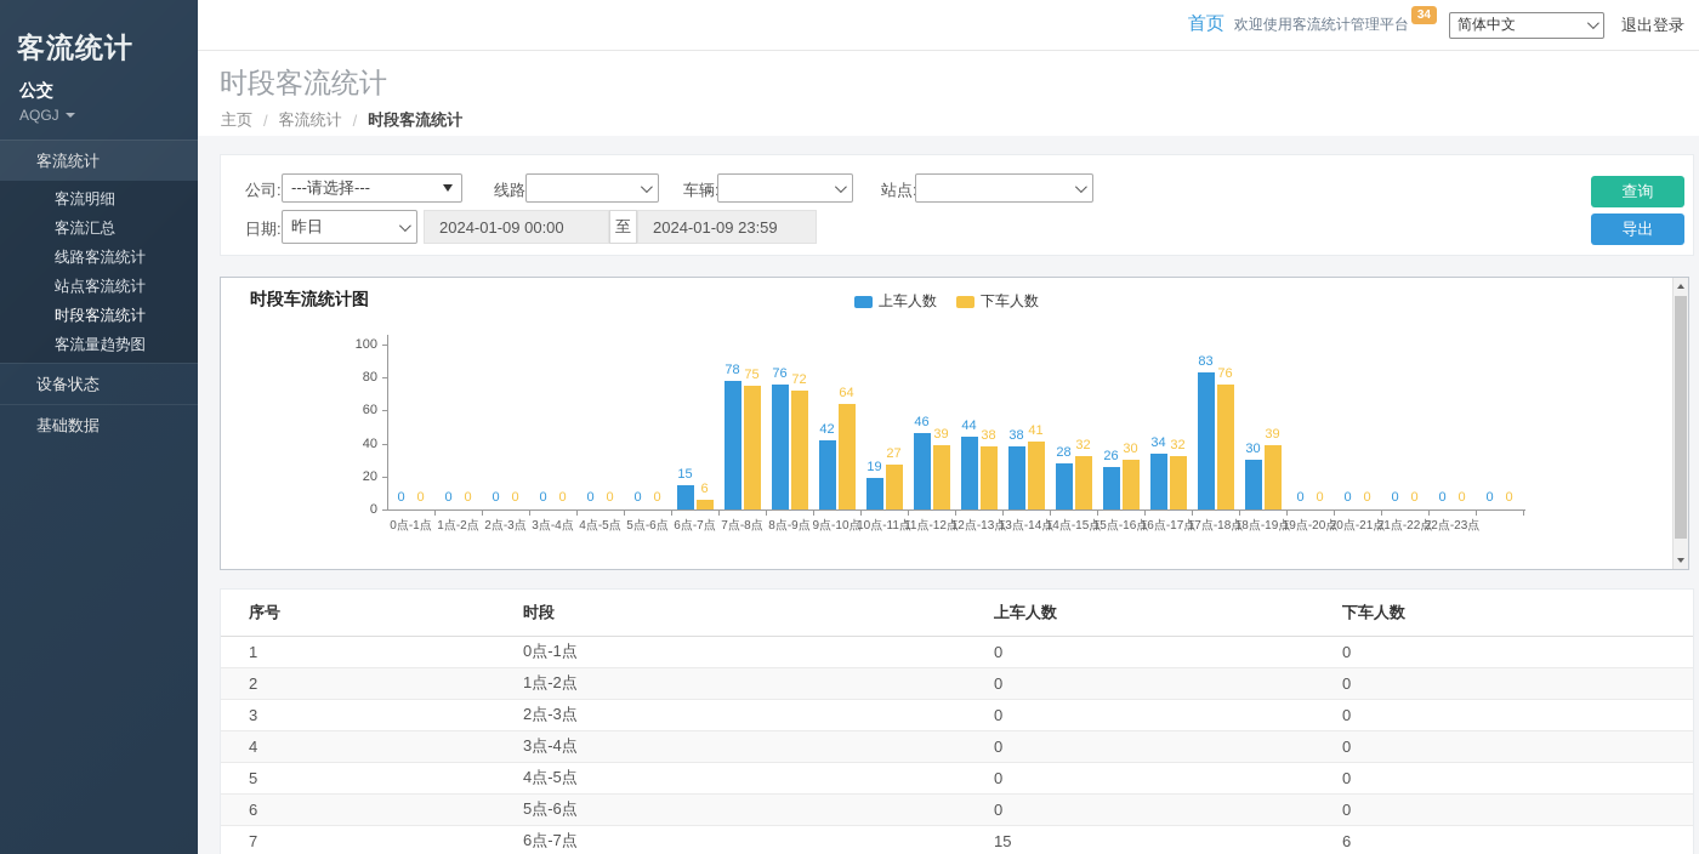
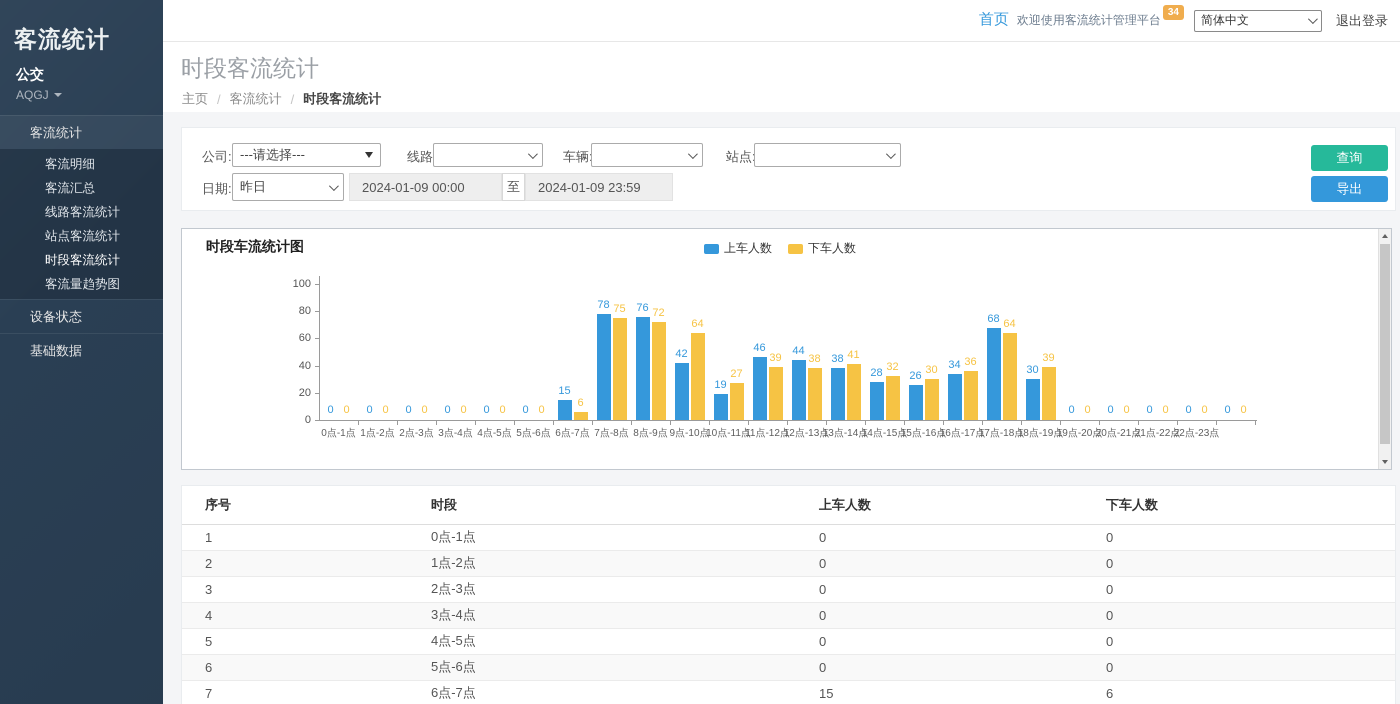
下车人数/16点-17点: 32 -> 36
上车人数/17点-18点: 83 -> 68
下车人数/17点-18点: 76 -> 64
